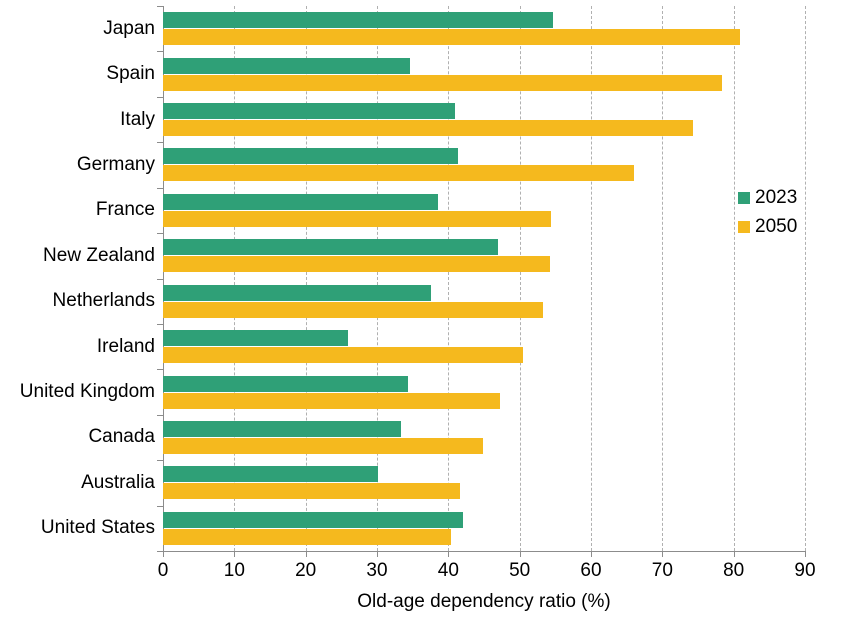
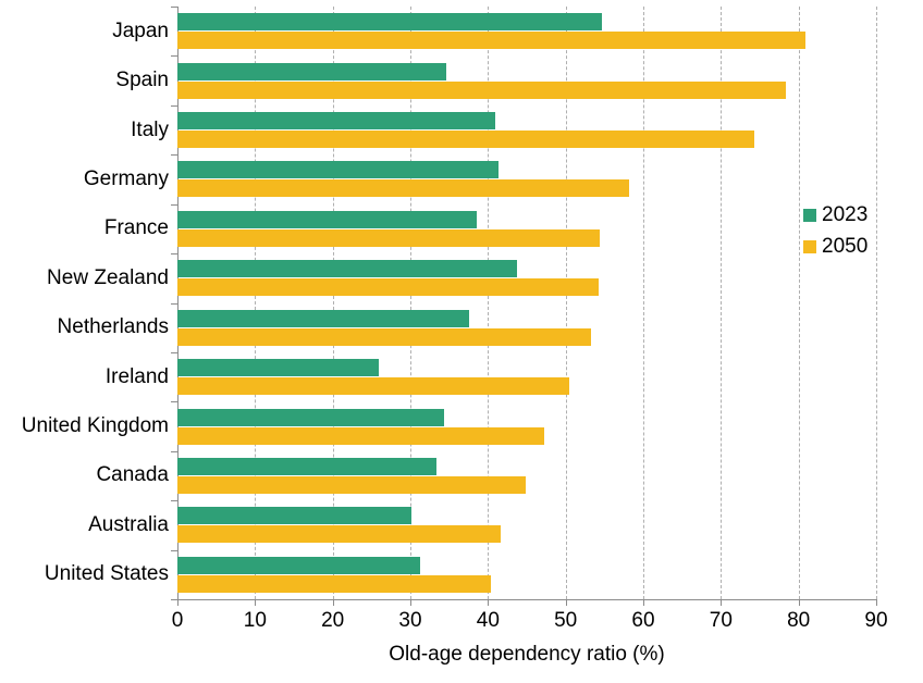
2050/Germany: 66 -> 58
2023/New Zealand: 47 -> 44
2023/United States: 42 -> 31
